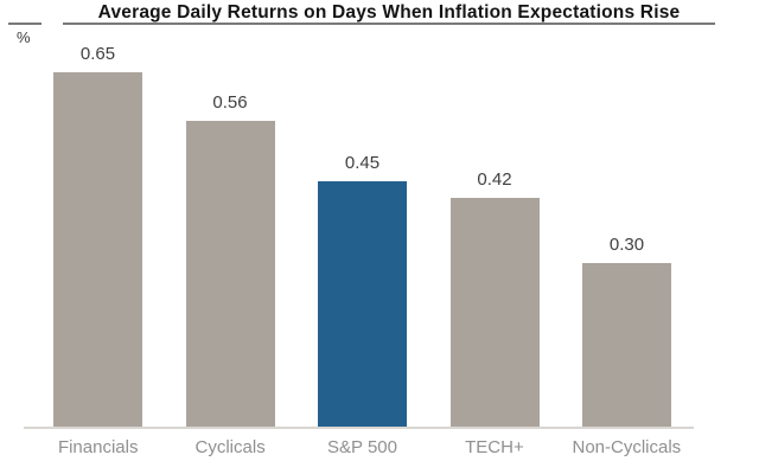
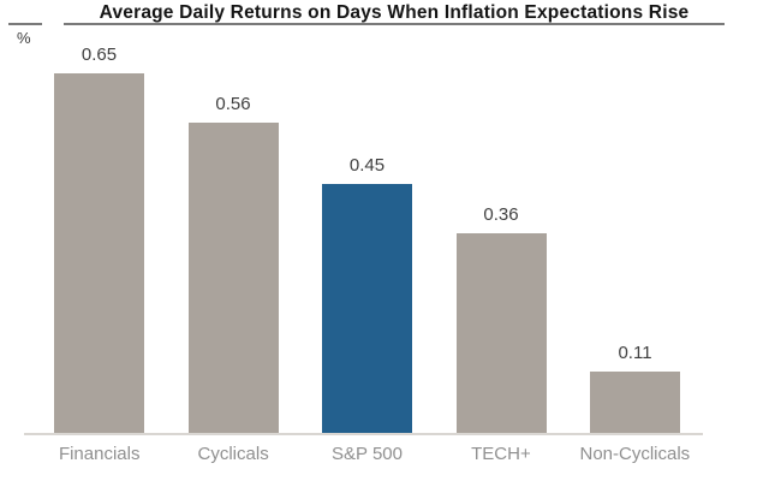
TECH+: 0.42 -> 0.36
Non-Cyclicals: 0.30 -> 0.11
